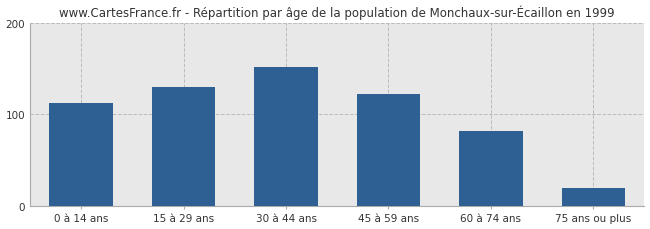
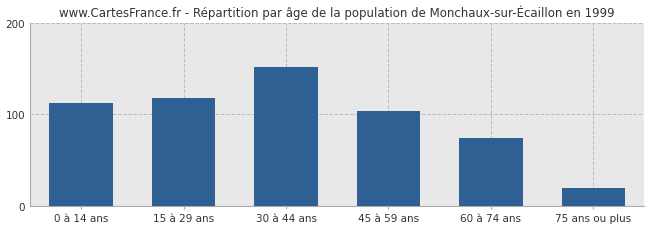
15 à 29 ans: 130 -> 118
45 à 59 ans: 122 -> 104
60 à 74 ans: 82 -> 74
